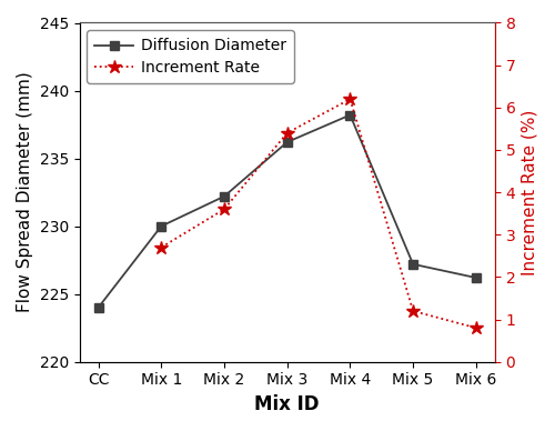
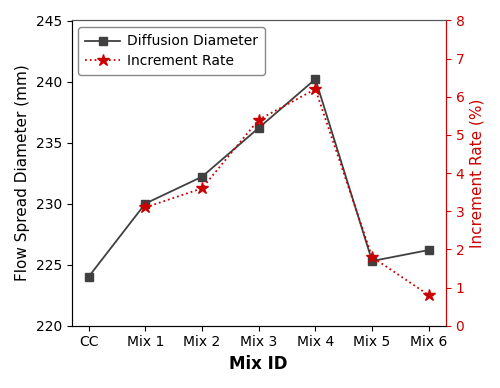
Increment Rate/Mix 1: 2.7 -> 3.1
Diffusion Diameter/Mix 4: 238.2 -> 240.2
Diffusion Diameter/Mix 5: 227.2 -> 225.3
Increment Rate/Mix 5: 1.2 -> 1.8
